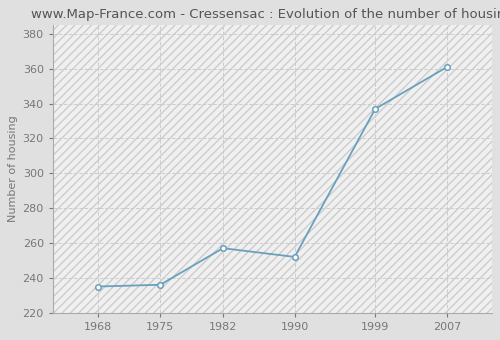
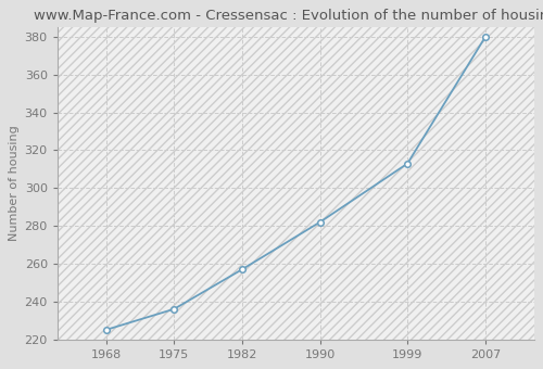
1968: 235 -> 225
1990: 252 -> 282
1999: 337 -> 313
2007: 361 -> 380
